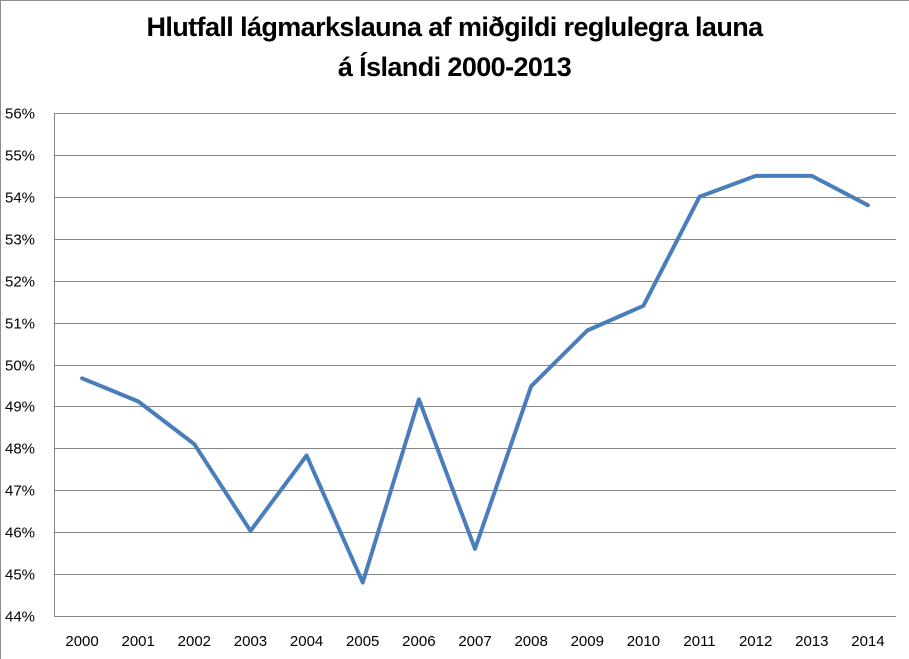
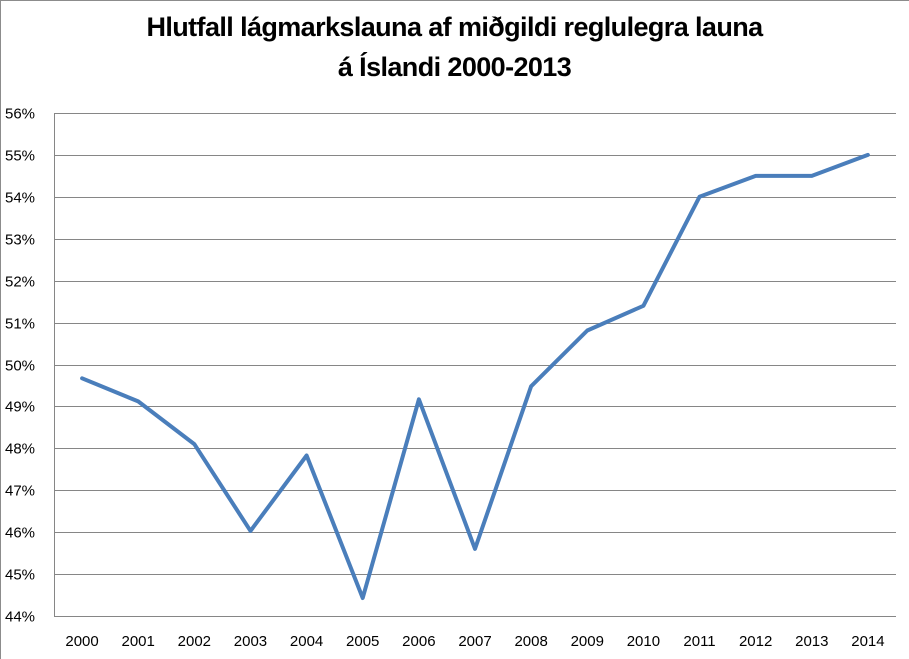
2005: 44.8% -> 44.4%
2014: 53.8% -> 55.0%
